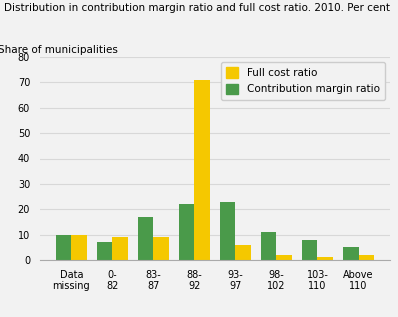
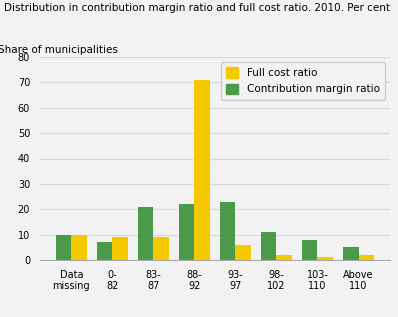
Contribution margin ratio/83- 87: 17 -> 21
